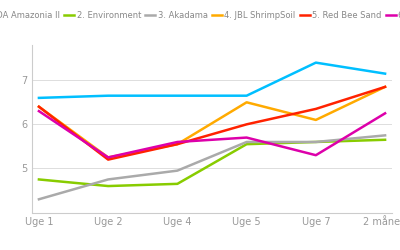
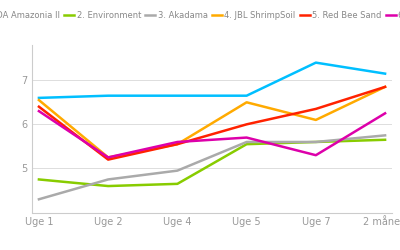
4. JBL ShrimpSoil/Uge 1: 6.40 -> 6.55
